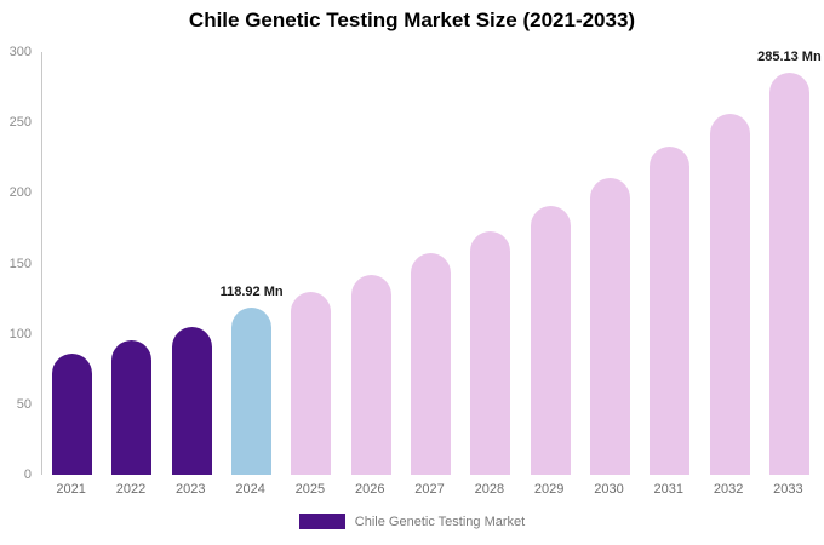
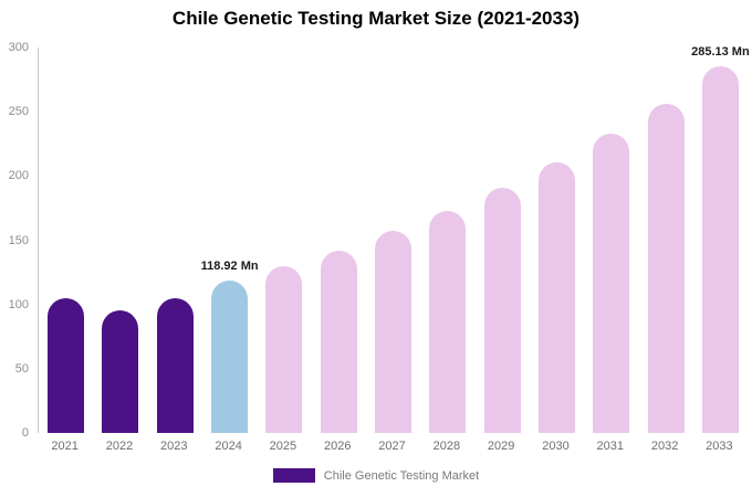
2021: 86 -> 105
